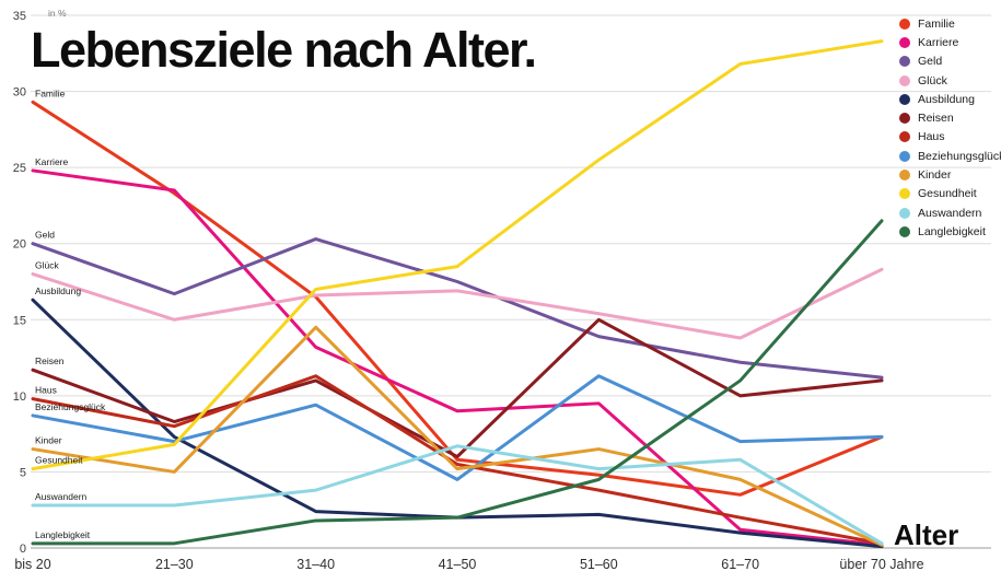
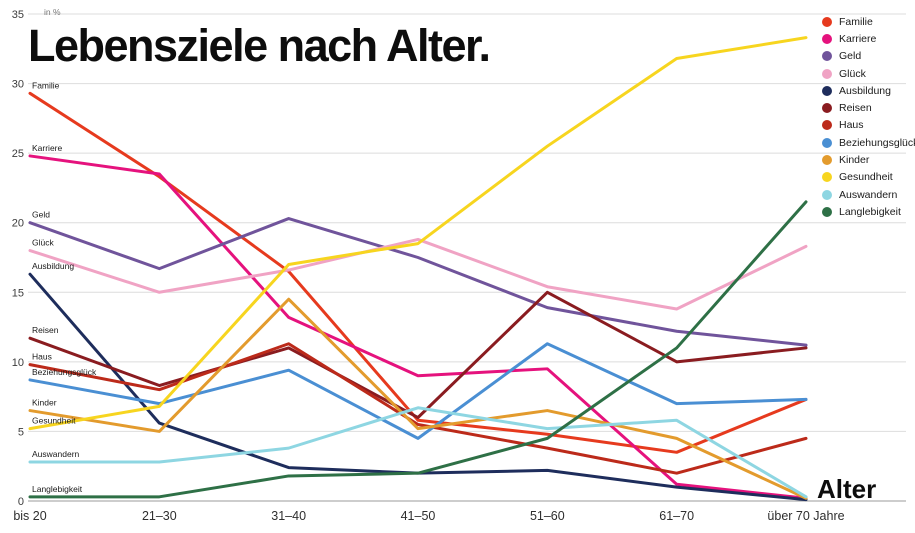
Ausbildung/21–30: 7.3 -> 5.6
Glück/41–50: 16.9 -> 18.8
Haus/über 70 Jahre: 0.3 -> 4.5
